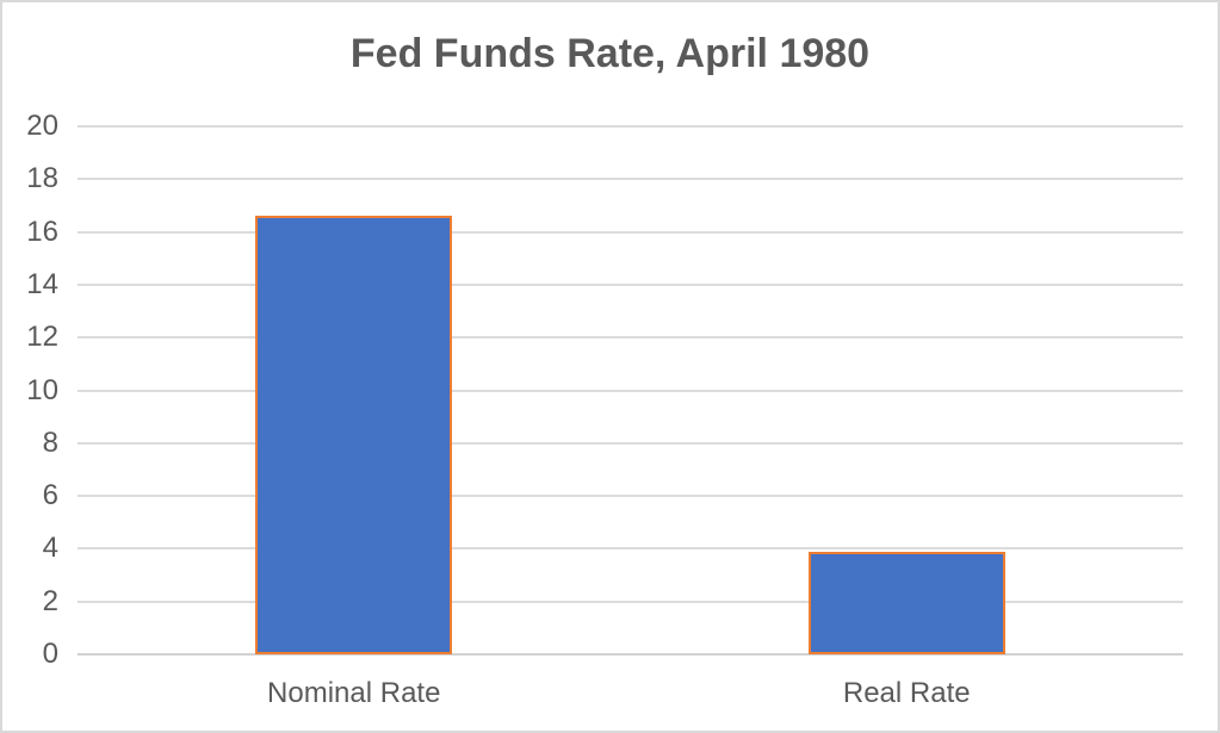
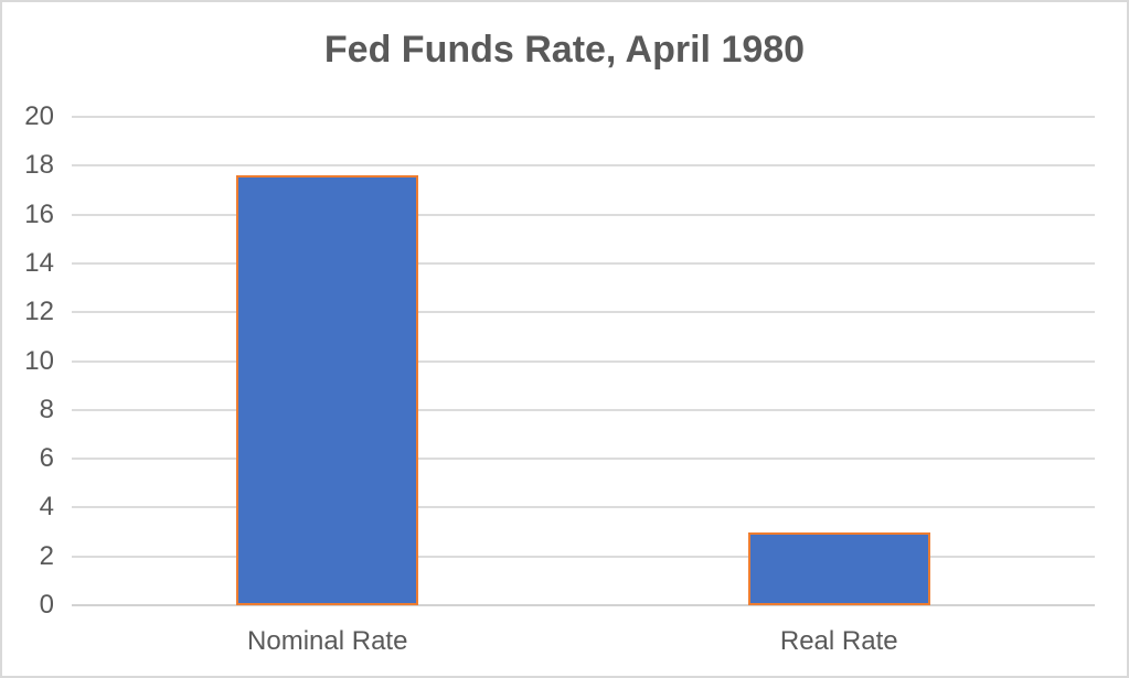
Nominal Rate: 16.6 -> 17.6
Real Rate: 3.9 -> 3.0
